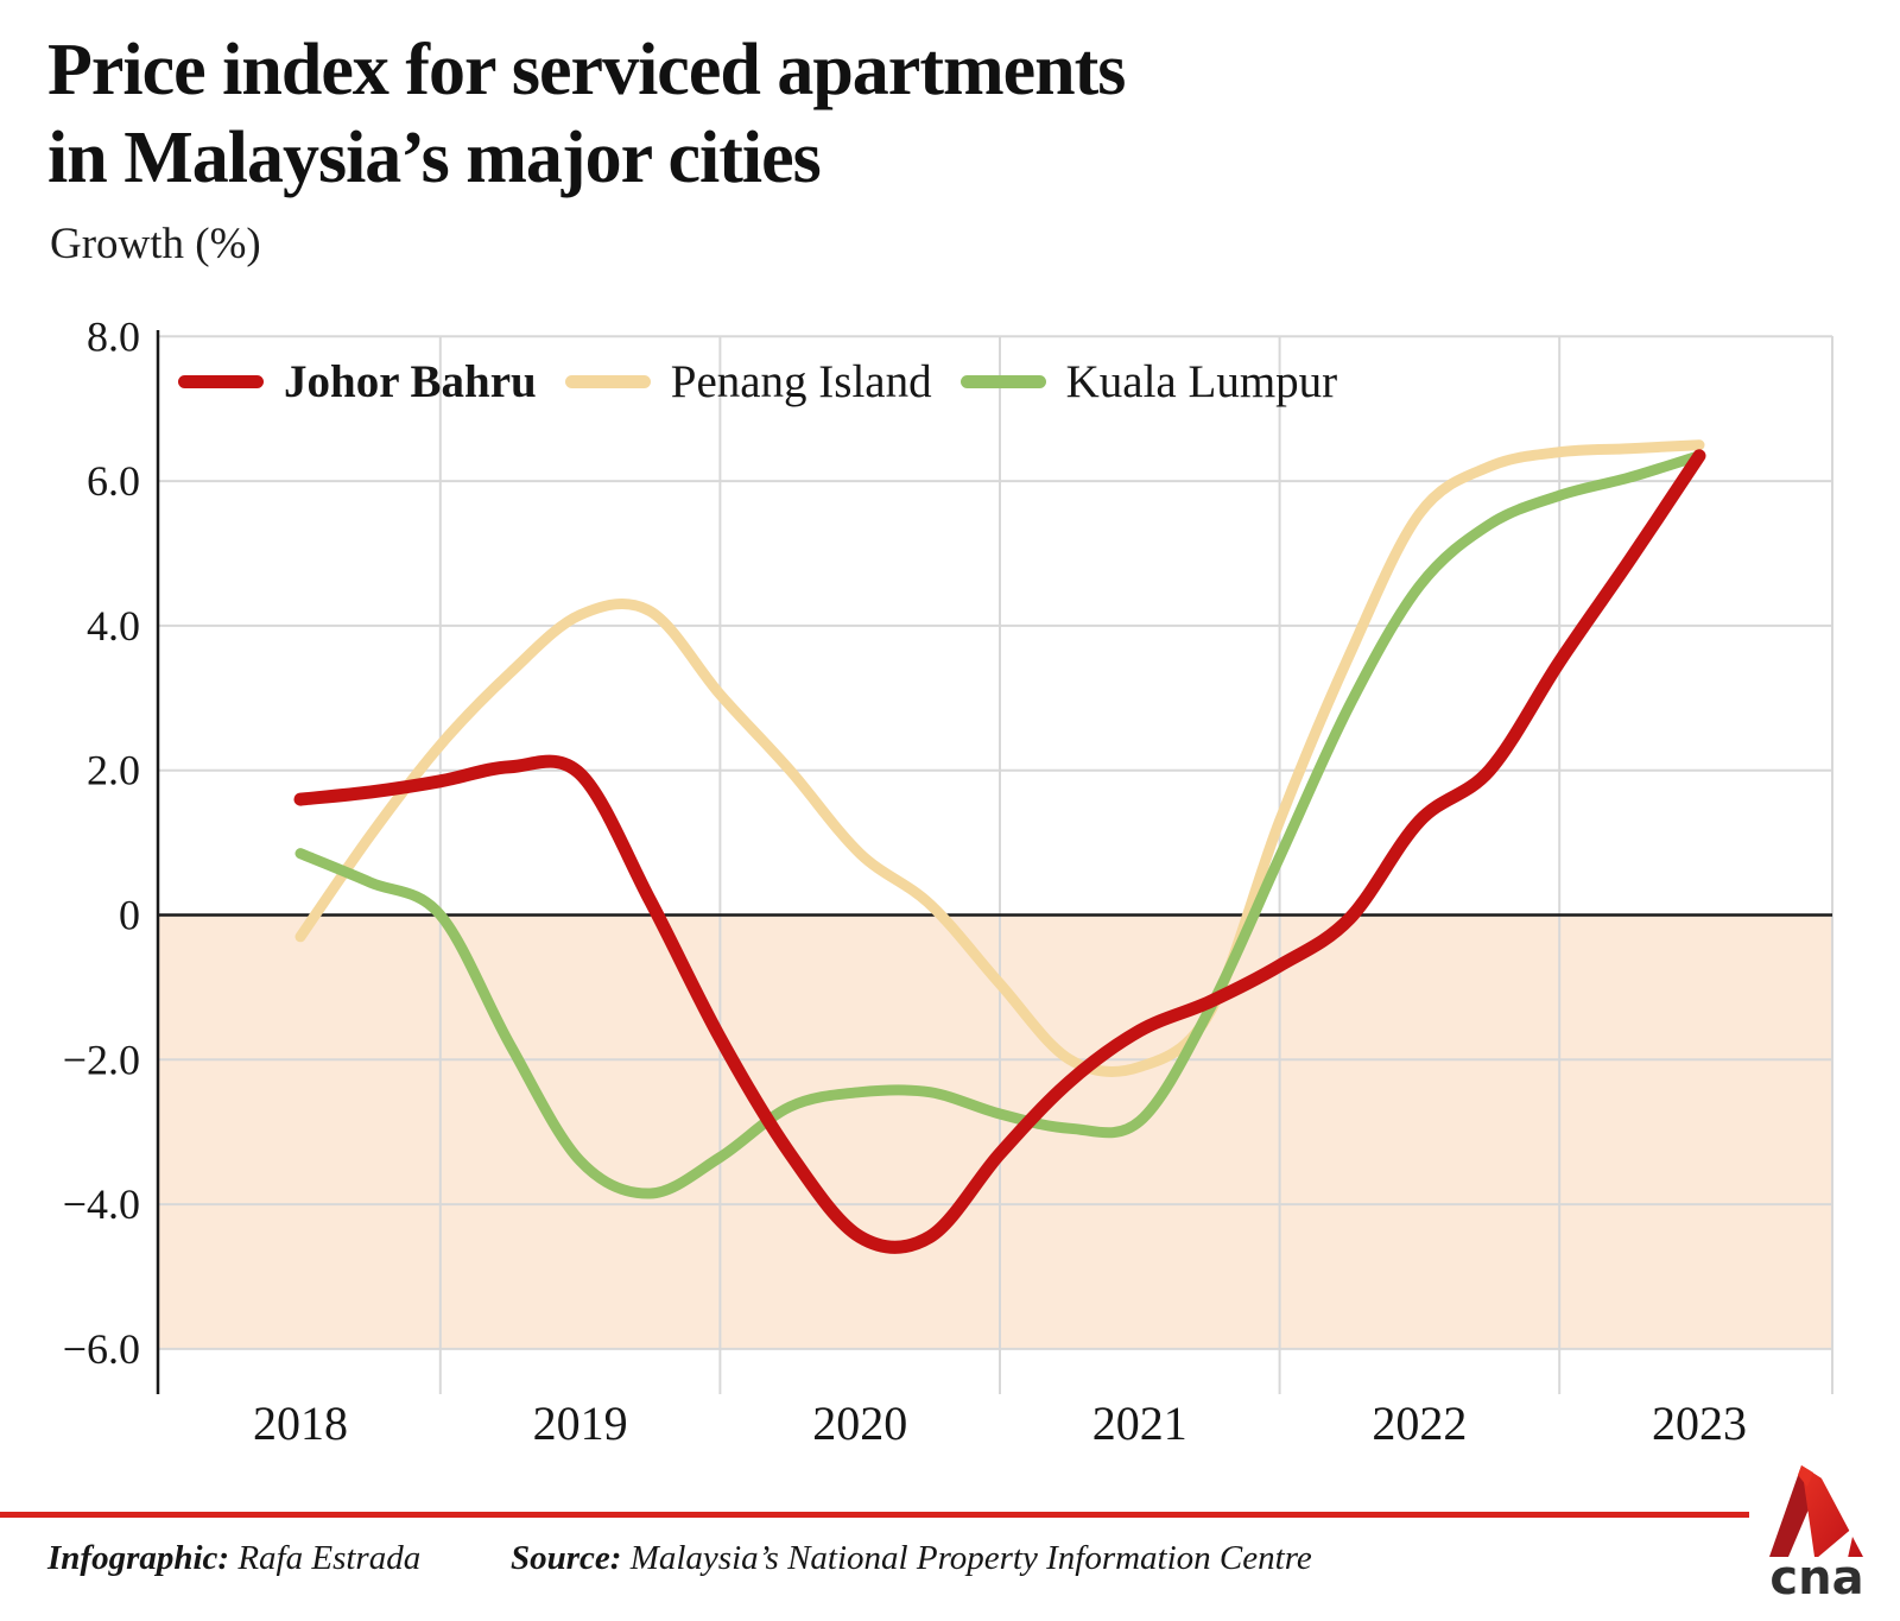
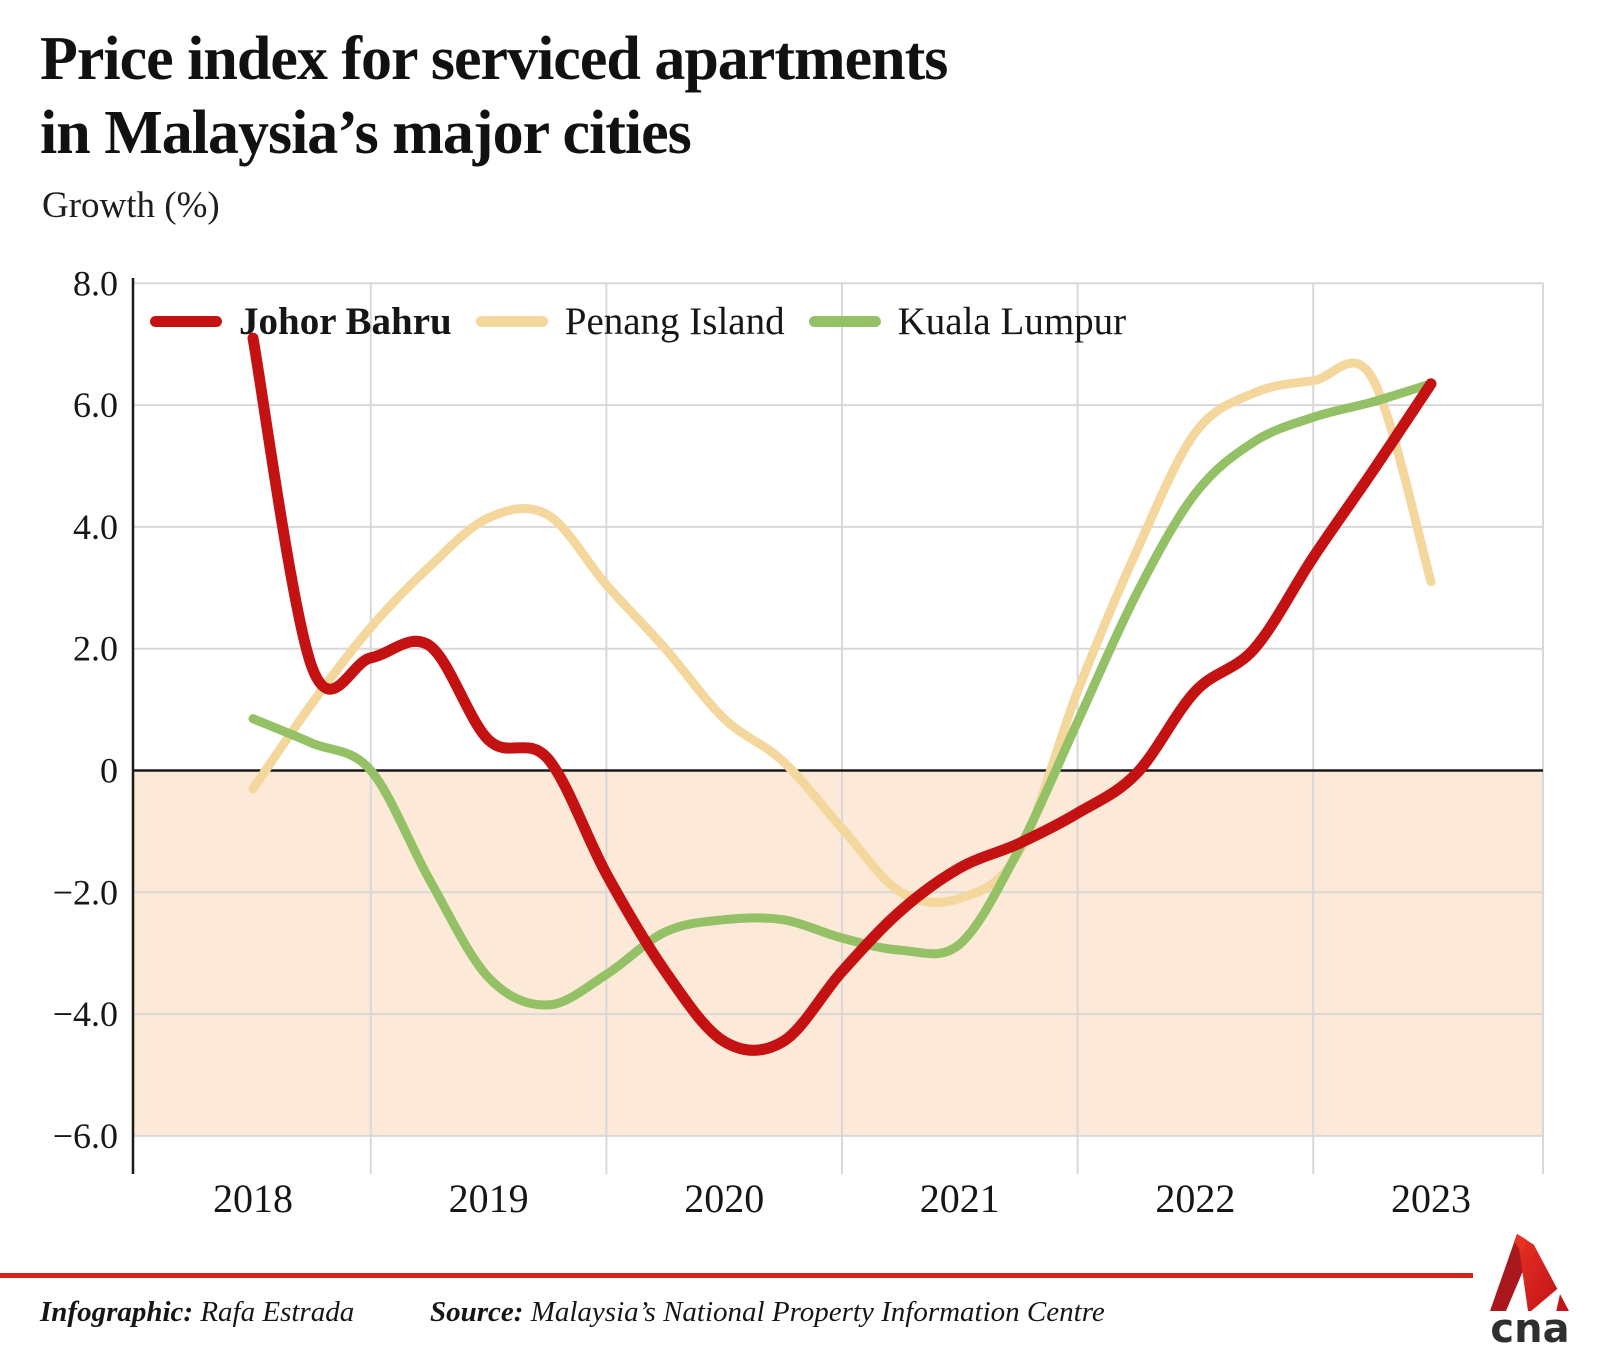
Johor Bahru/2018: 1.6 -> 7.1
Johor Bahru/2019: 1.9 -> 0.5
Penang Island/2023: 6.5 -> 3.1
